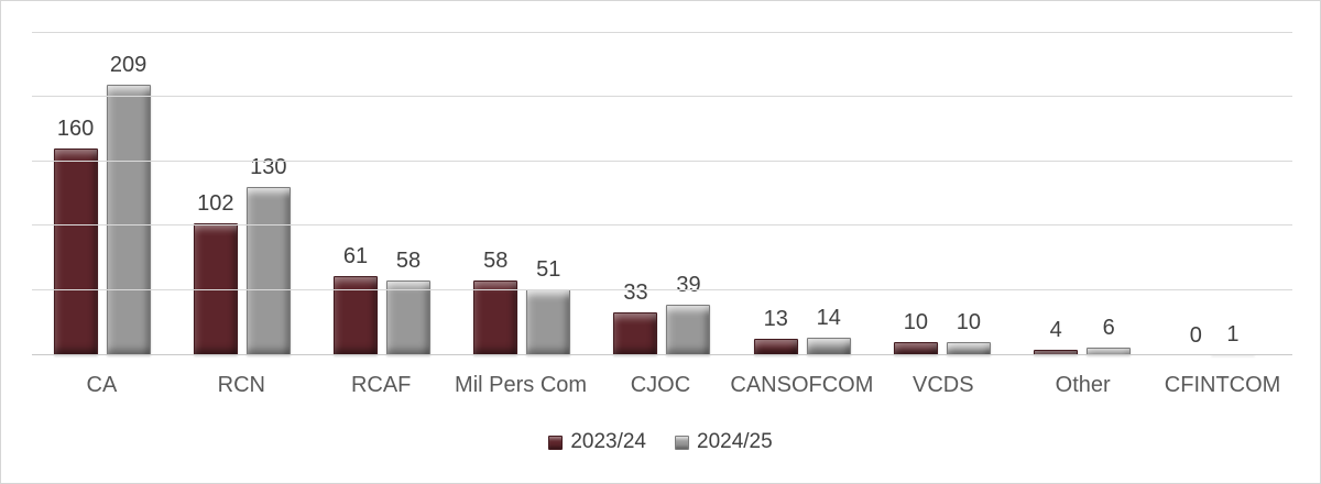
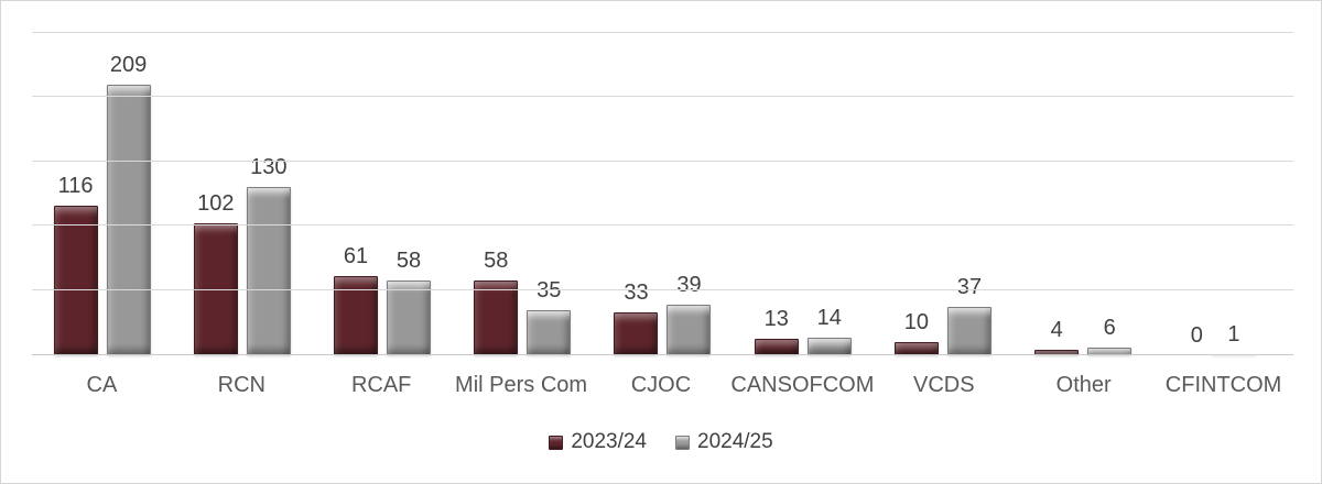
2023/24/CA: 160 -> 116
2024/25/Mil Pers Com: 51 -> 35
2024/25/VCDS: 10 -> 37
